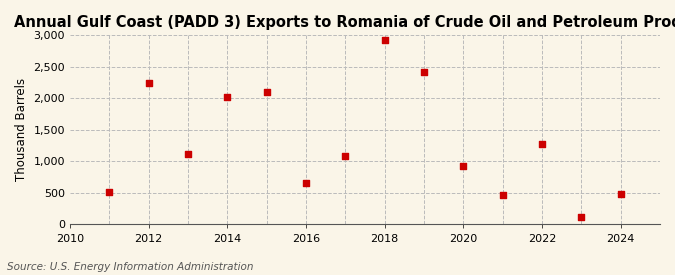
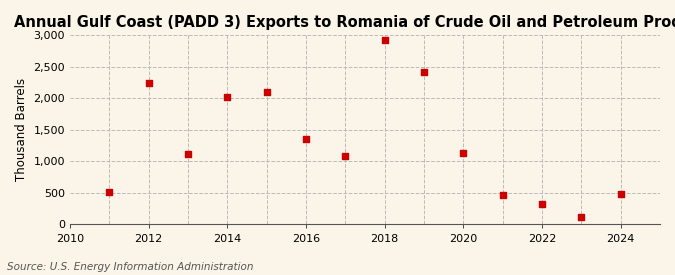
2016: 660 -> 1,350
2020: 920 -> 1,140
2022: 1,280 -> 330
